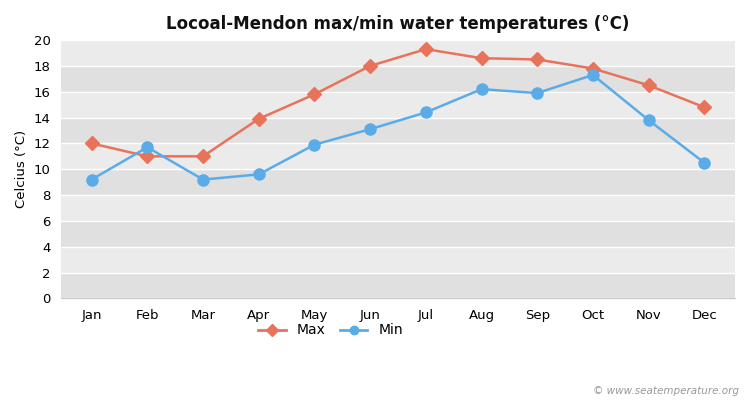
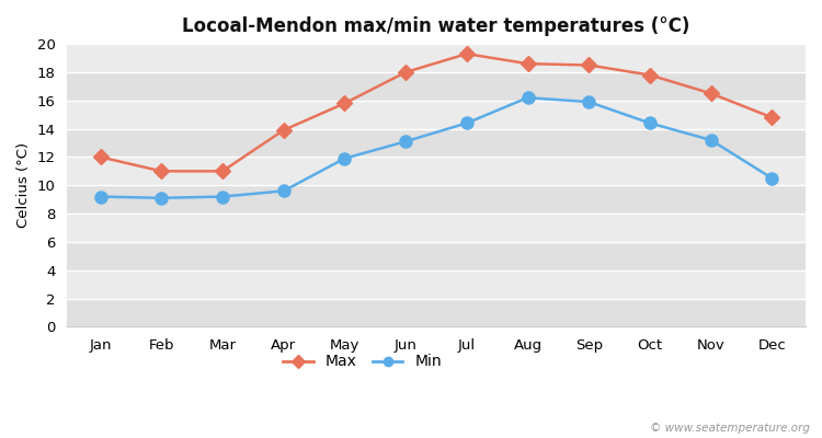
Min/Feb: 11.7 -> 9.1
Min/Oct: 17.3 -> 14.4
Min/Nov: 13.8 -> 13.2
